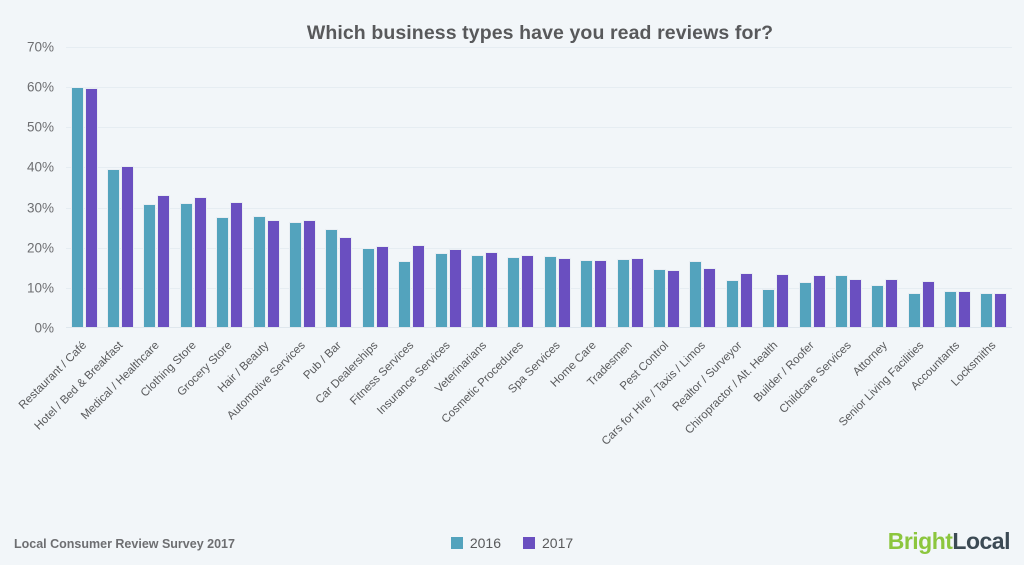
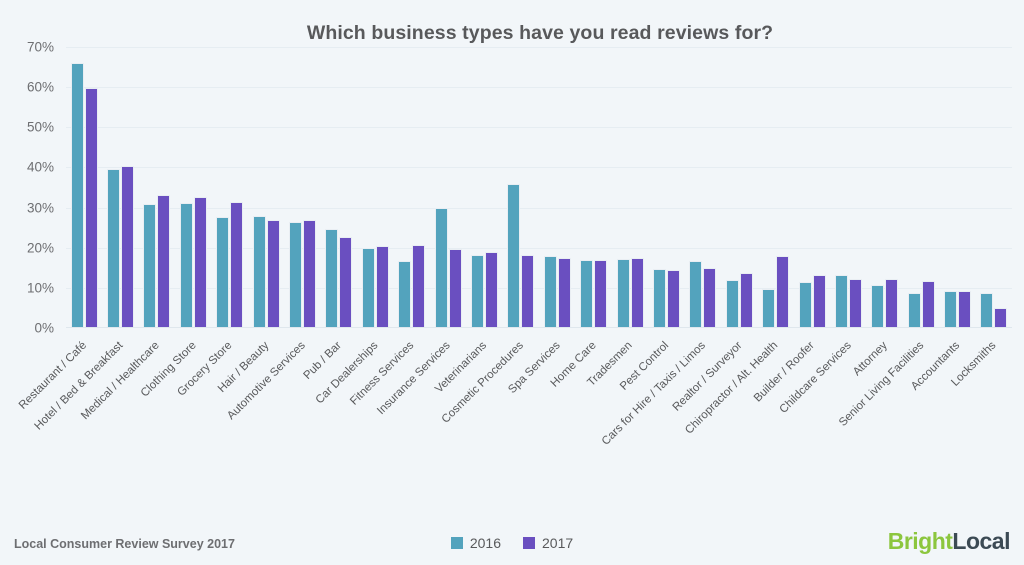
2016/Restaurant / Café: 60% -> 66%
2016/Insurance Services: 19% -> 30%
2016/Cosmetic Procedures: 18% -> 36%
2017/Chiropractor / Alt. Health: 13% -> 18%
2017/Locksmiths: 9% -> 5%
